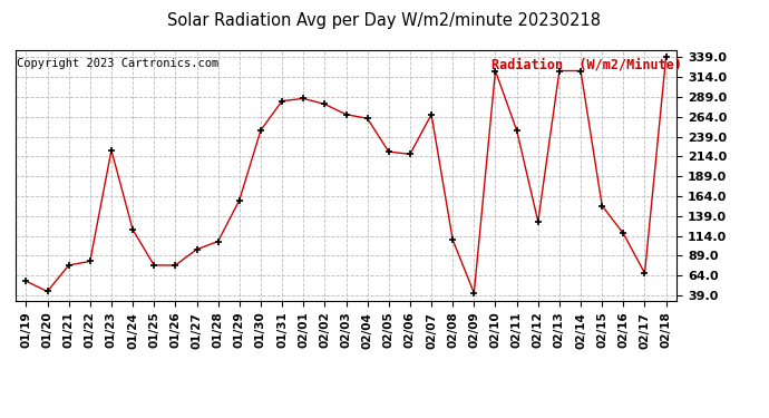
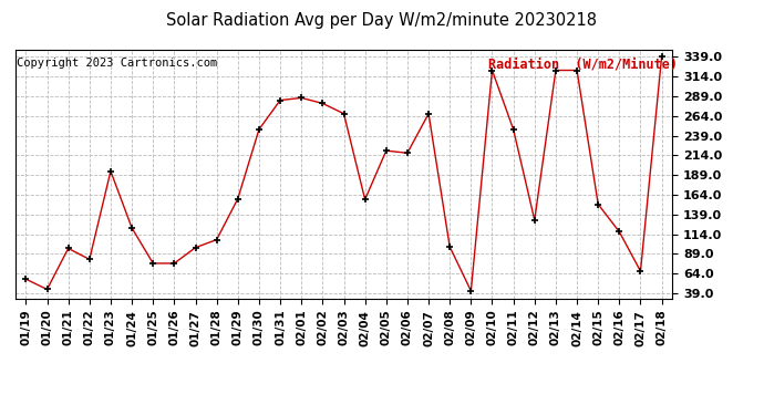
01/21: 77 -> 96
01/23: 222 -> 194
02/04: 262 -> 158
02/08: 109 -> 98
